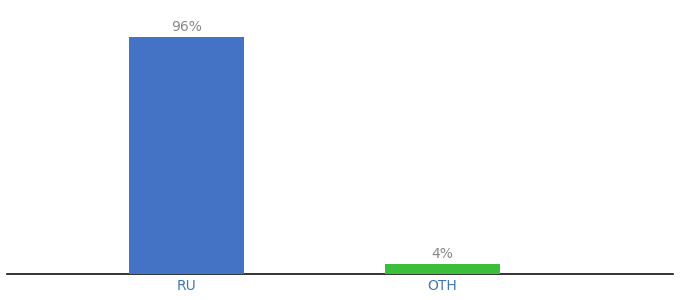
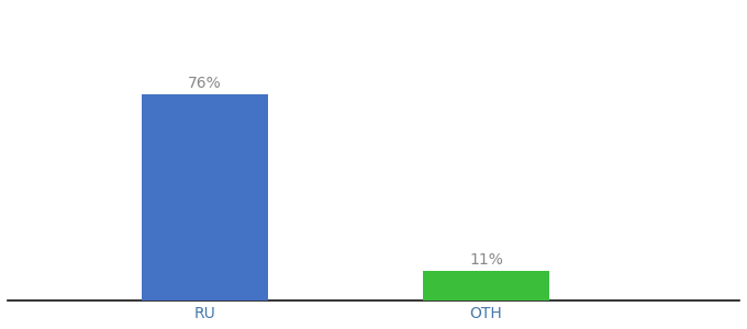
RU: 96% -> 76%
OTH: 4% -> 11%
